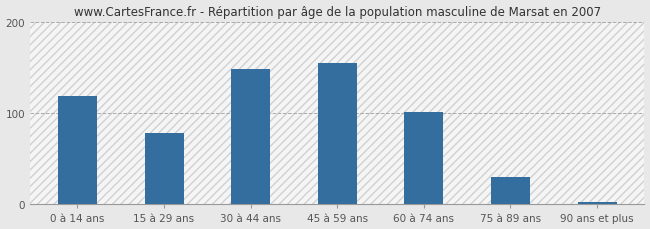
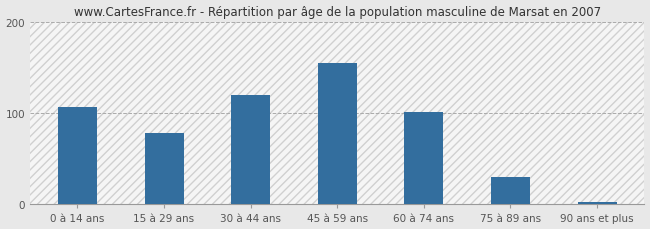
0 à 14 ans: 118 -> 107
30 à 44 ans: 148 -> 120
